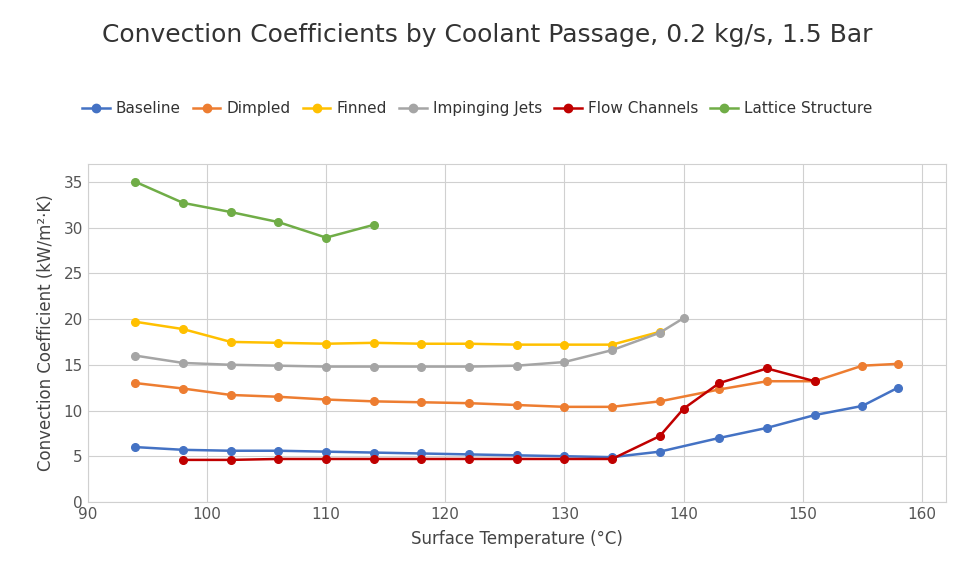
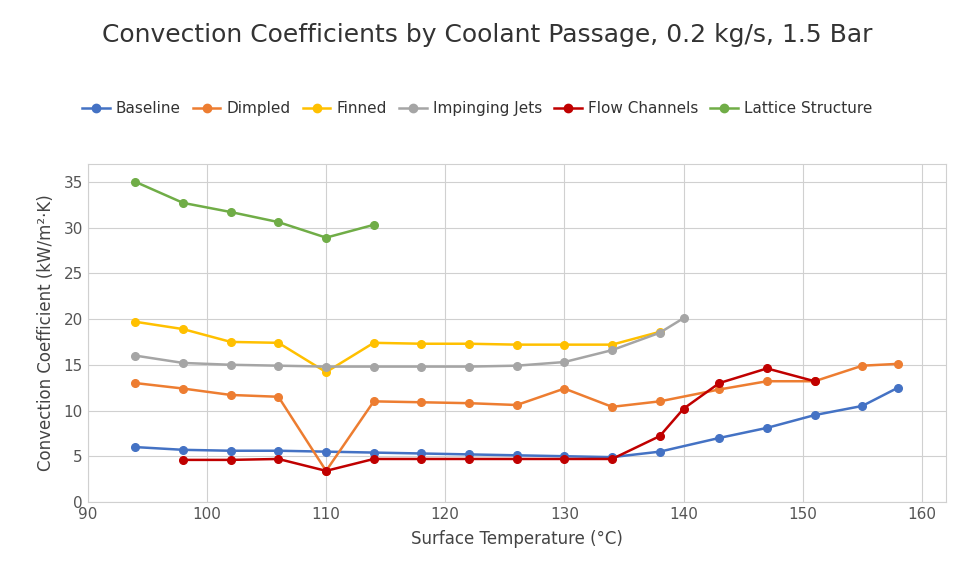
Dimpled/110: 11.2 -> 3.4
Finned/110: 17.3 -> 14.2
Flow Channels/110: 4.7 -> 3.4
Dimpled/130: 10.4 -> 12.4
